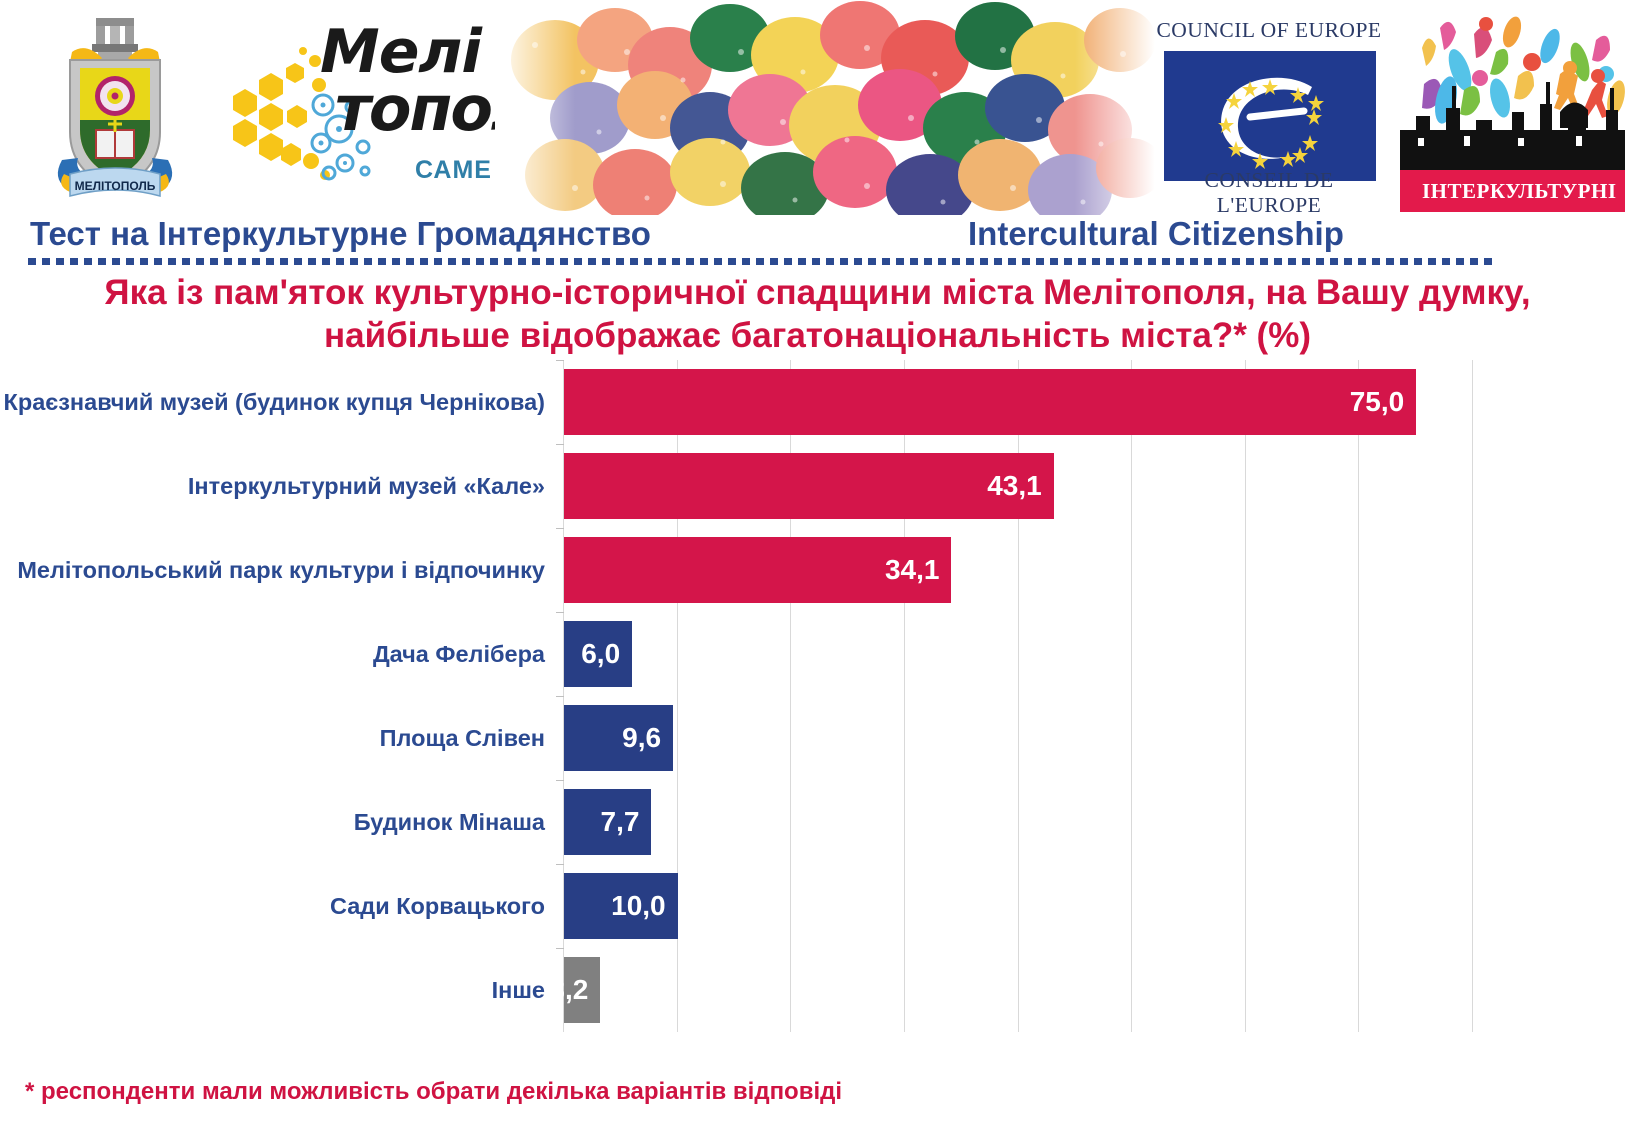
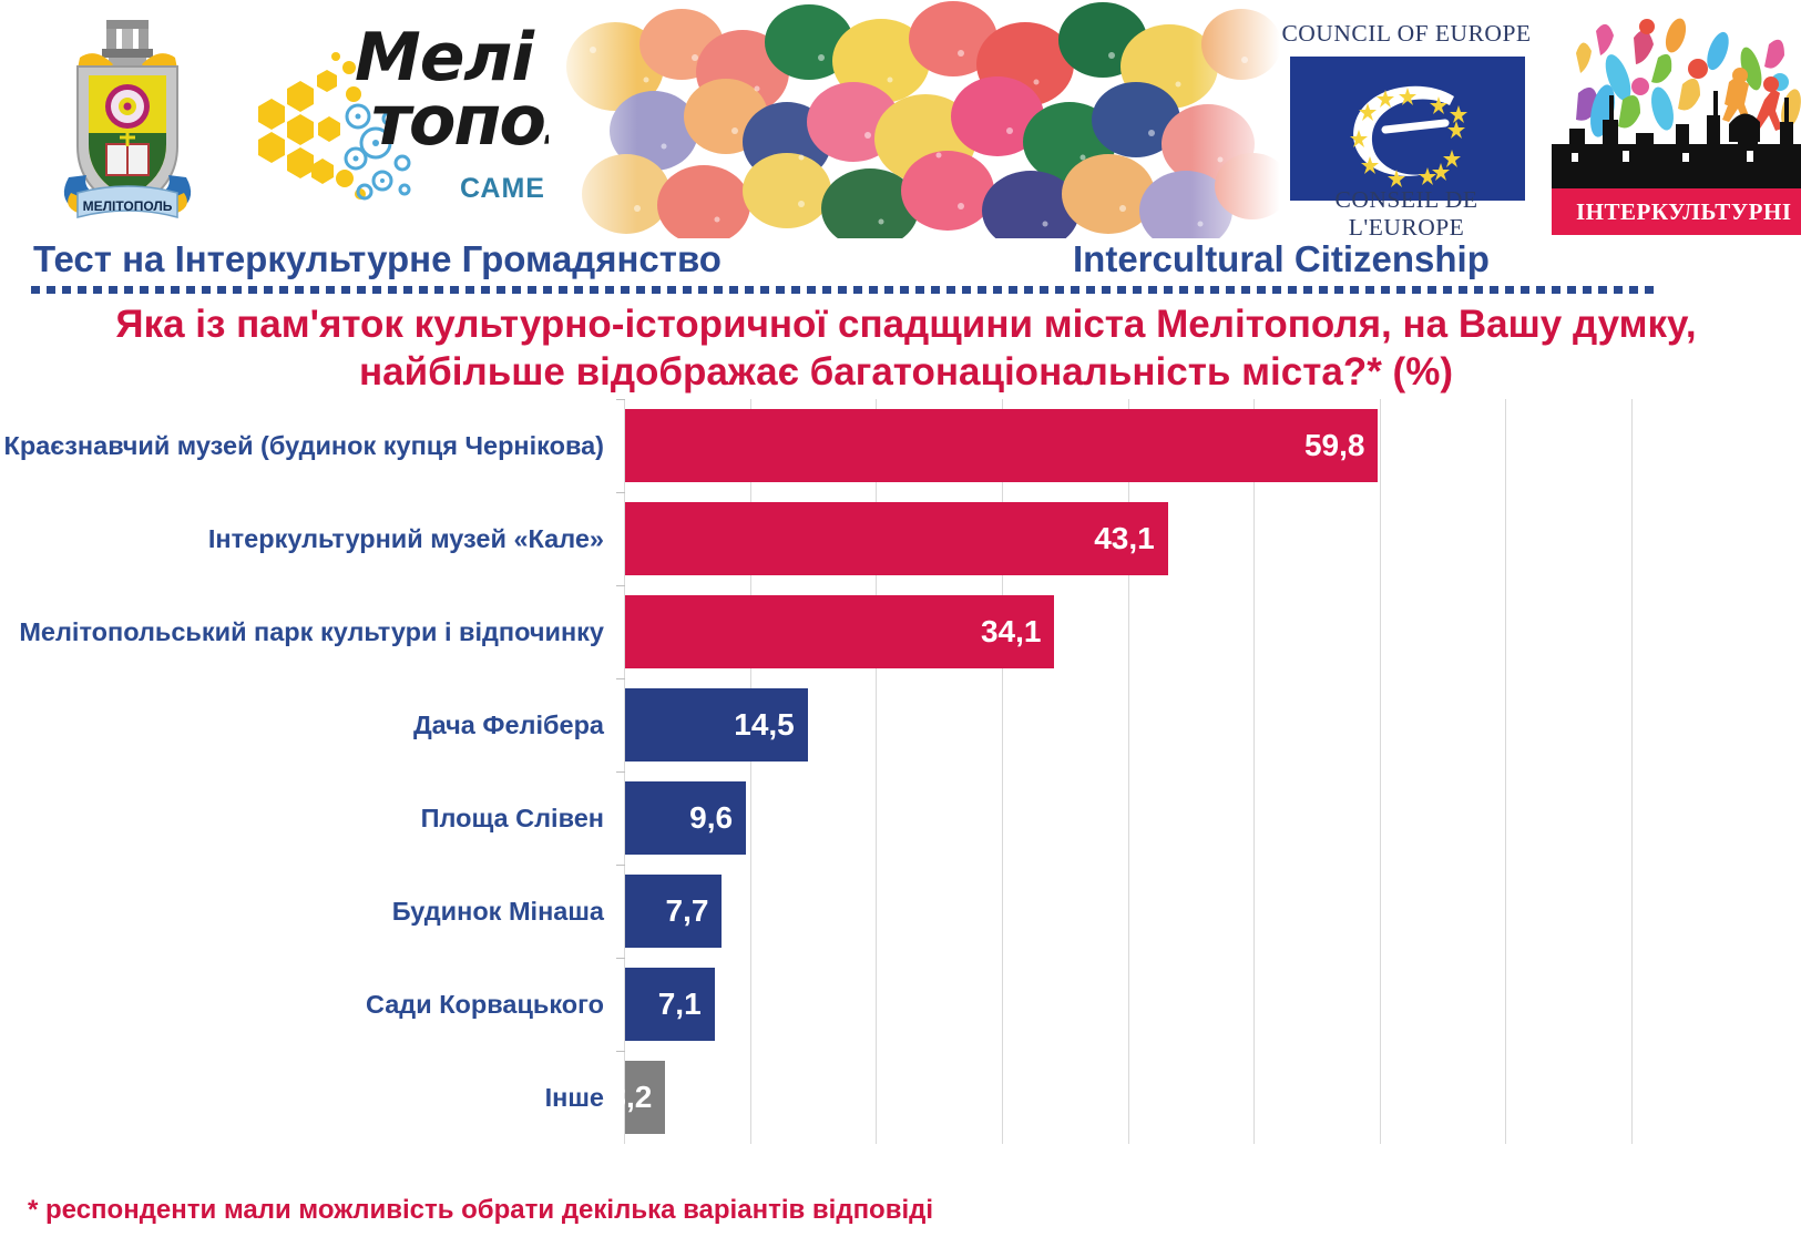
Краєзнавчий музей (будинок купця Чернікова): 75,0 -> 59,8
Дача Фелібера: 6,0 -> 14,5
Сади Корвацького: 10,0 -> 7,1
